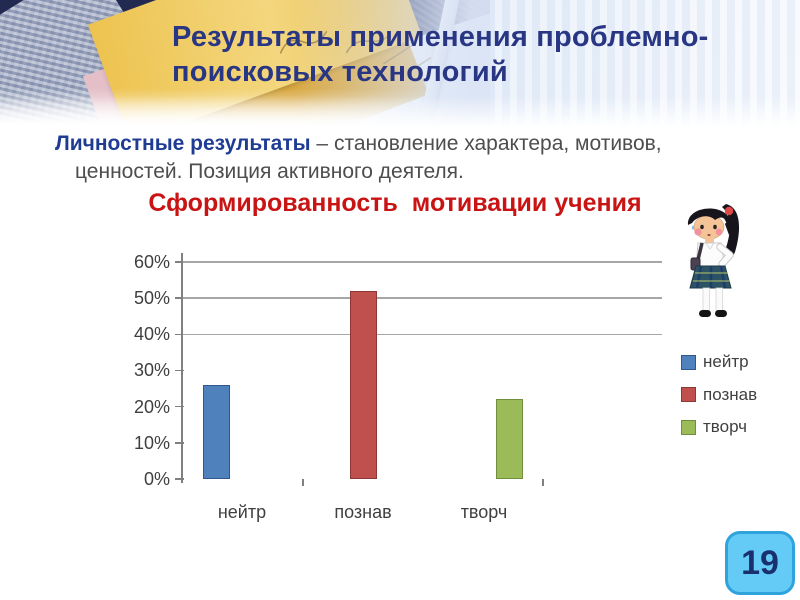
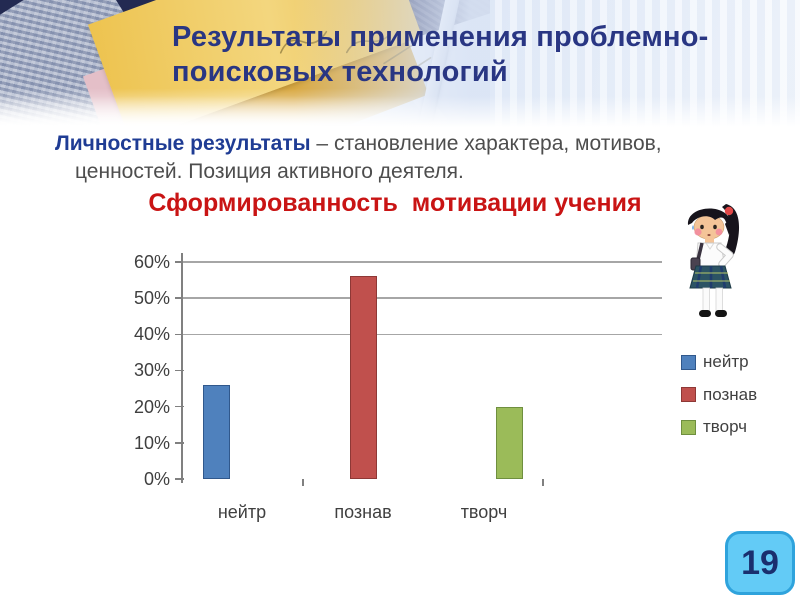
познав: 52% -> 56%
творч: 22% -> 20%
